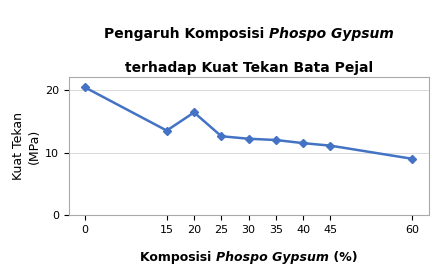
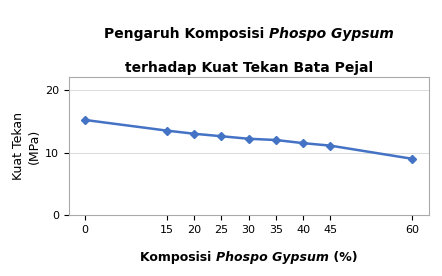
0: 20.4 -> 15.2
20: 16.4 -> 13.0
